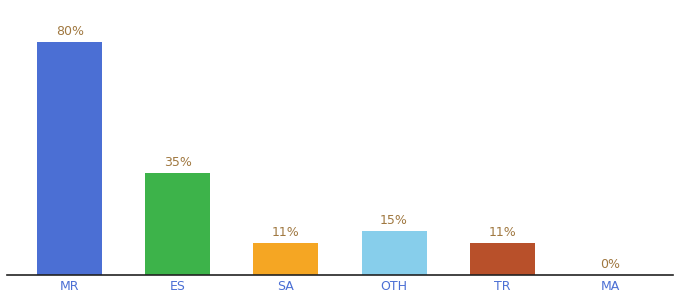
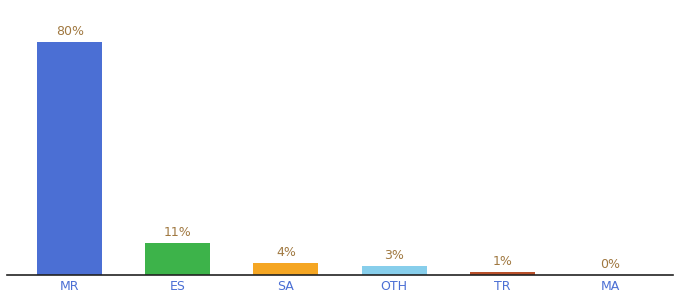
ES: 35% -> 11%
SA: 11% -> 4%
OTH: 15% -> 3%
TR: 11% -> 1%
